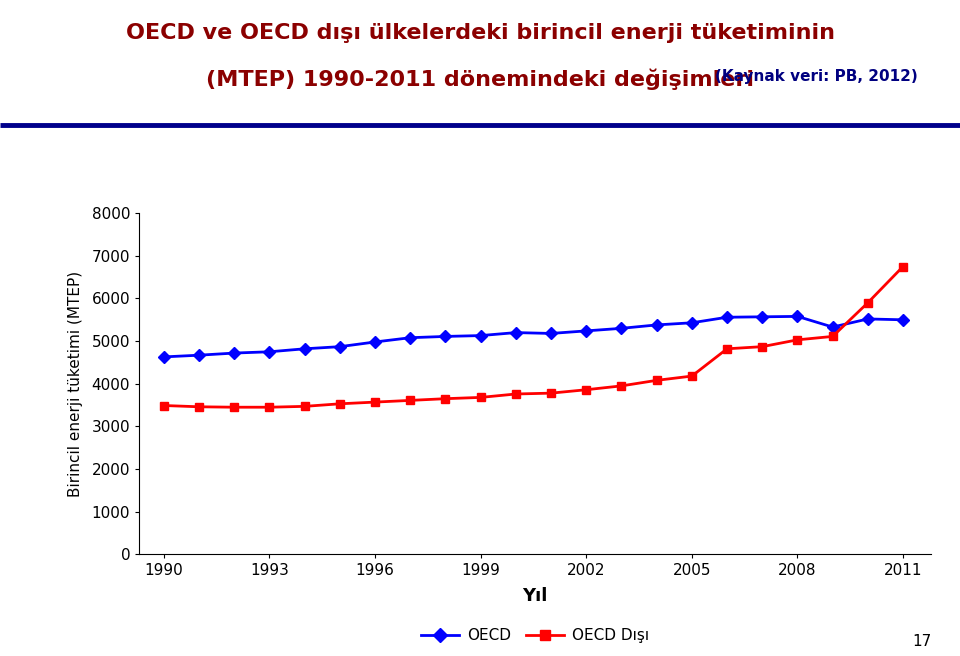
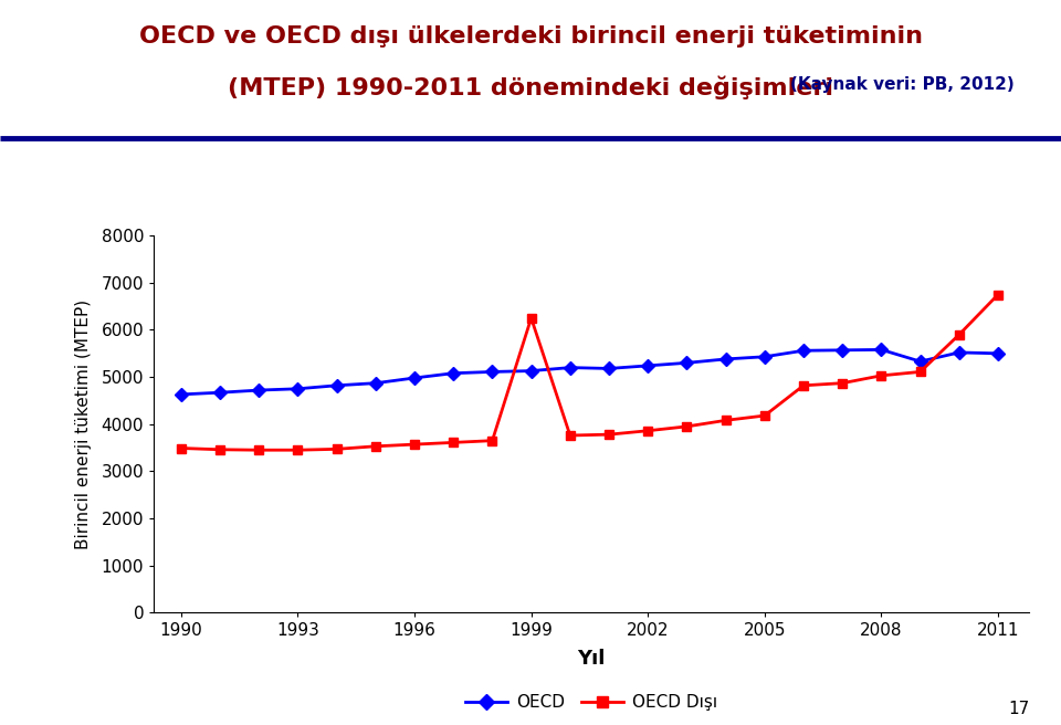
OECD Dışı/1999: 3680 -> 6250
